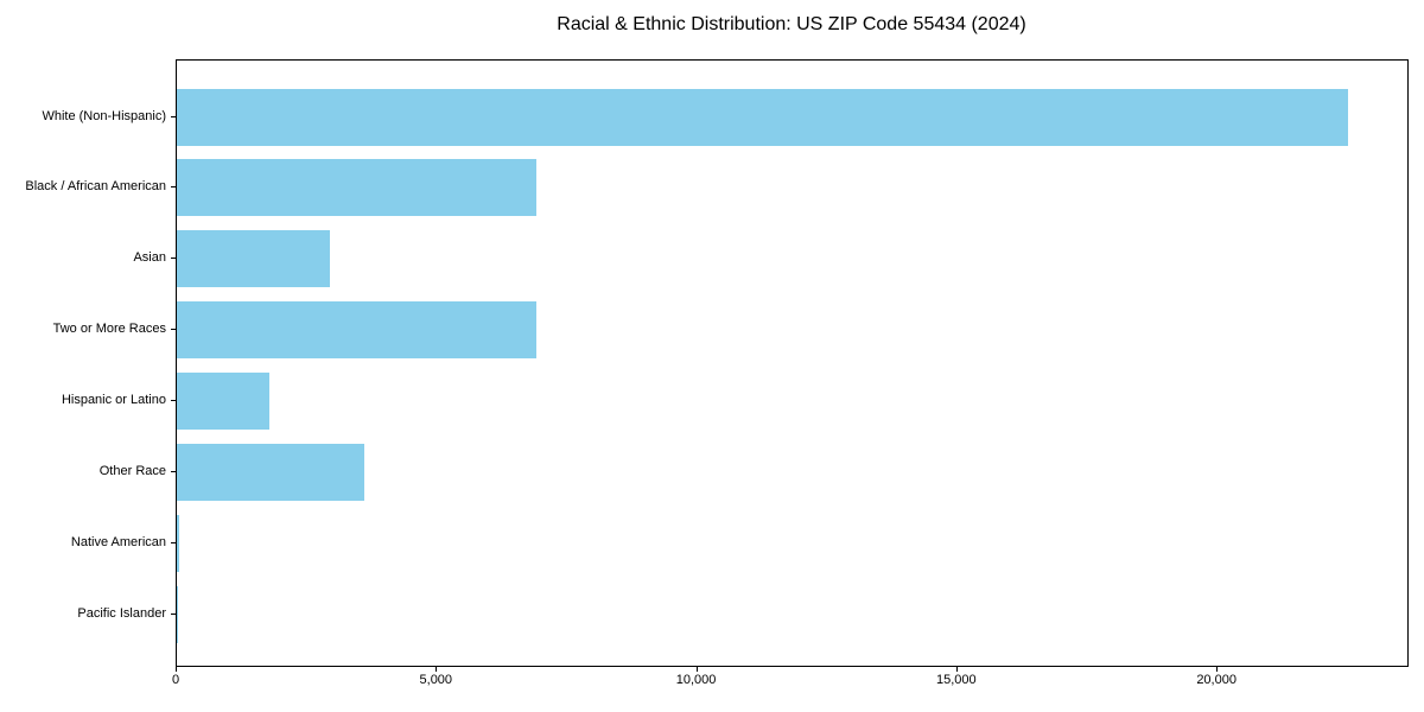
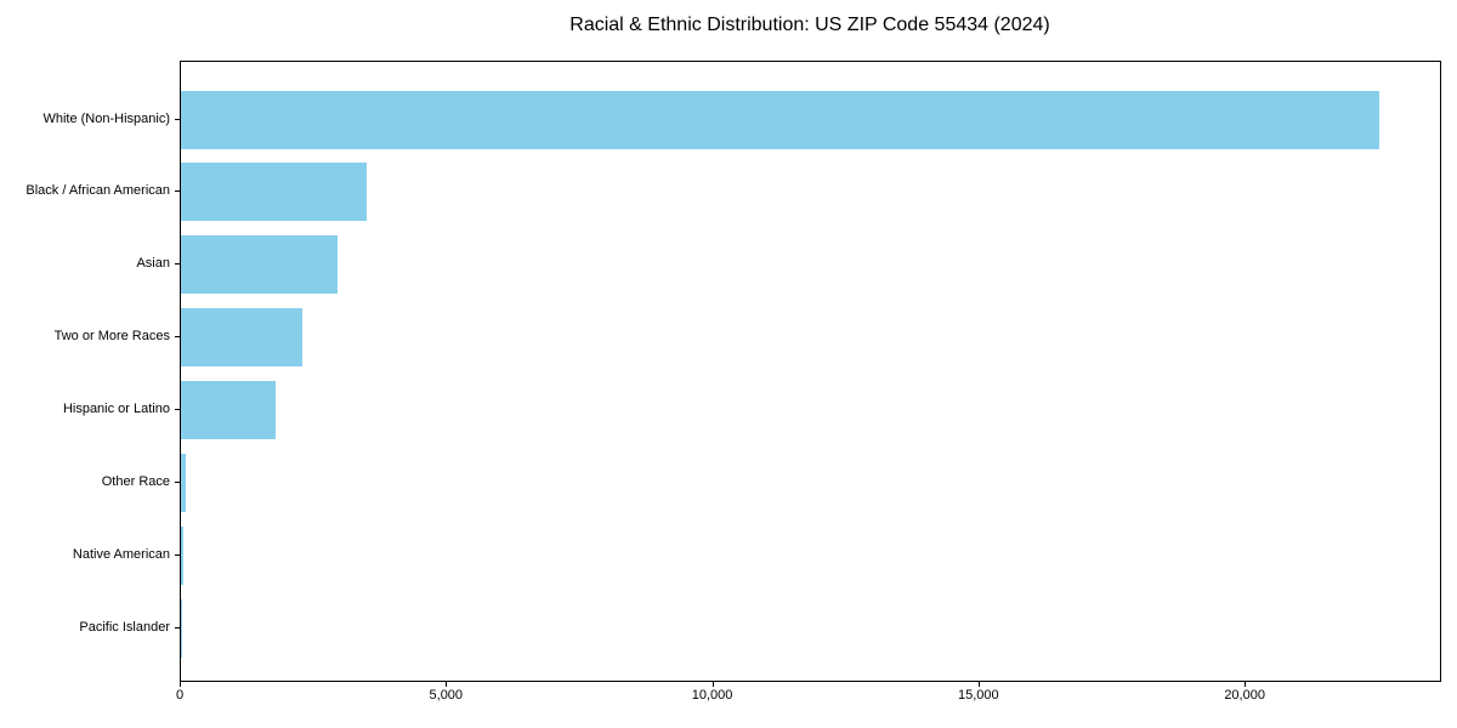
Black / African American: 6900 -> 3500
Two or More Races: 6900 -> 2300
Other Race: 3600 -> 100
